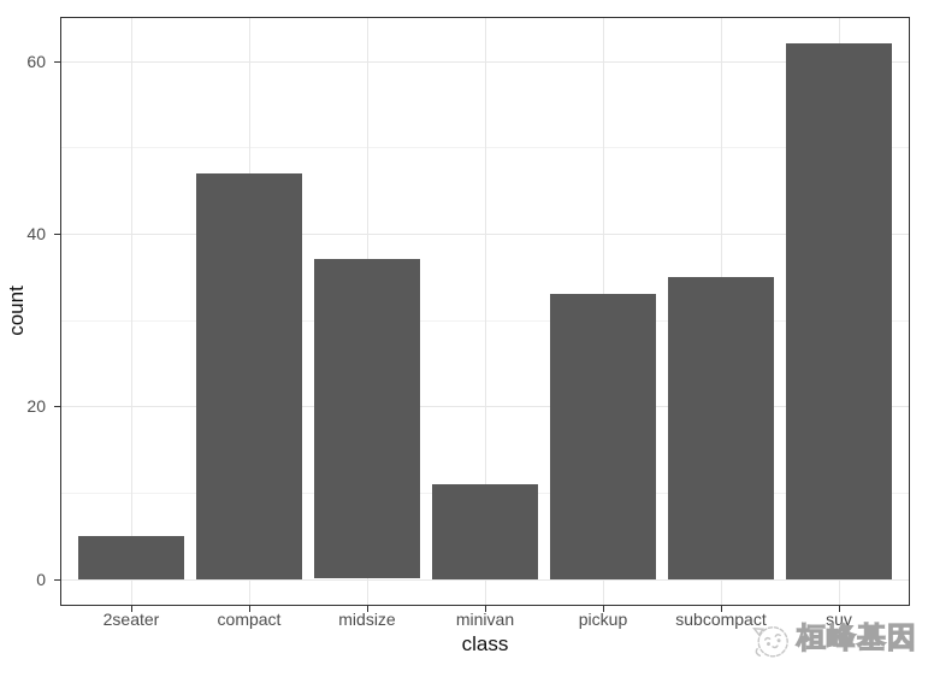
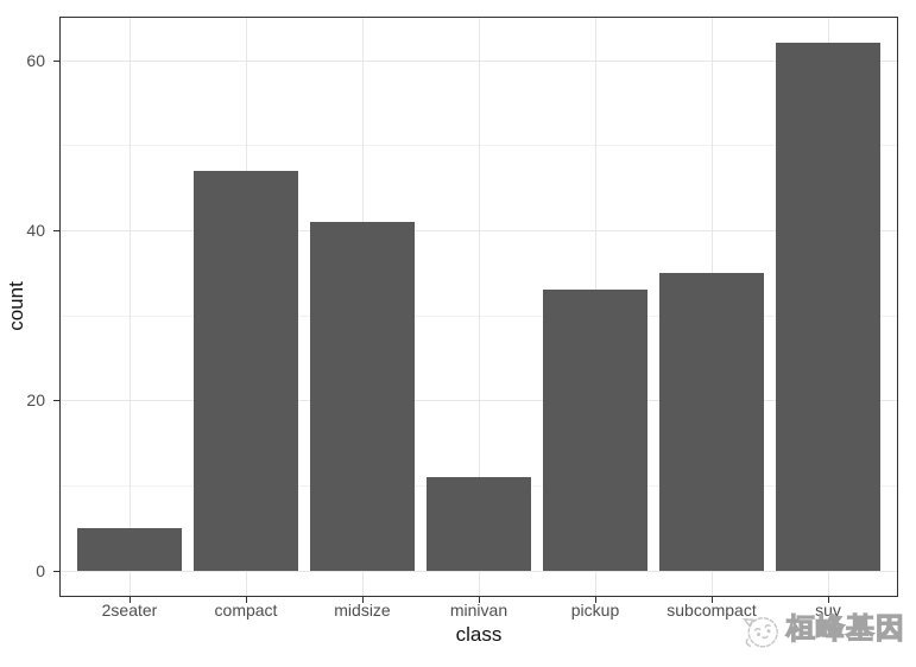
midsize: 37 -> 41
